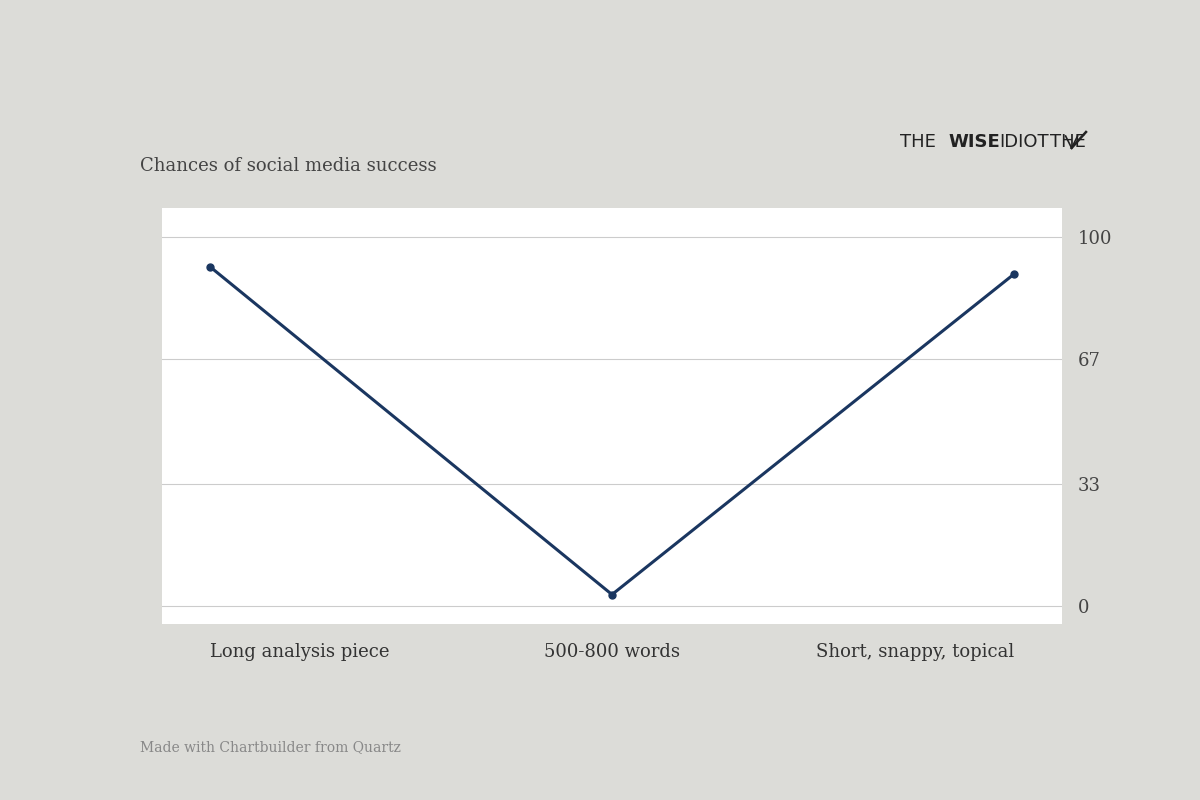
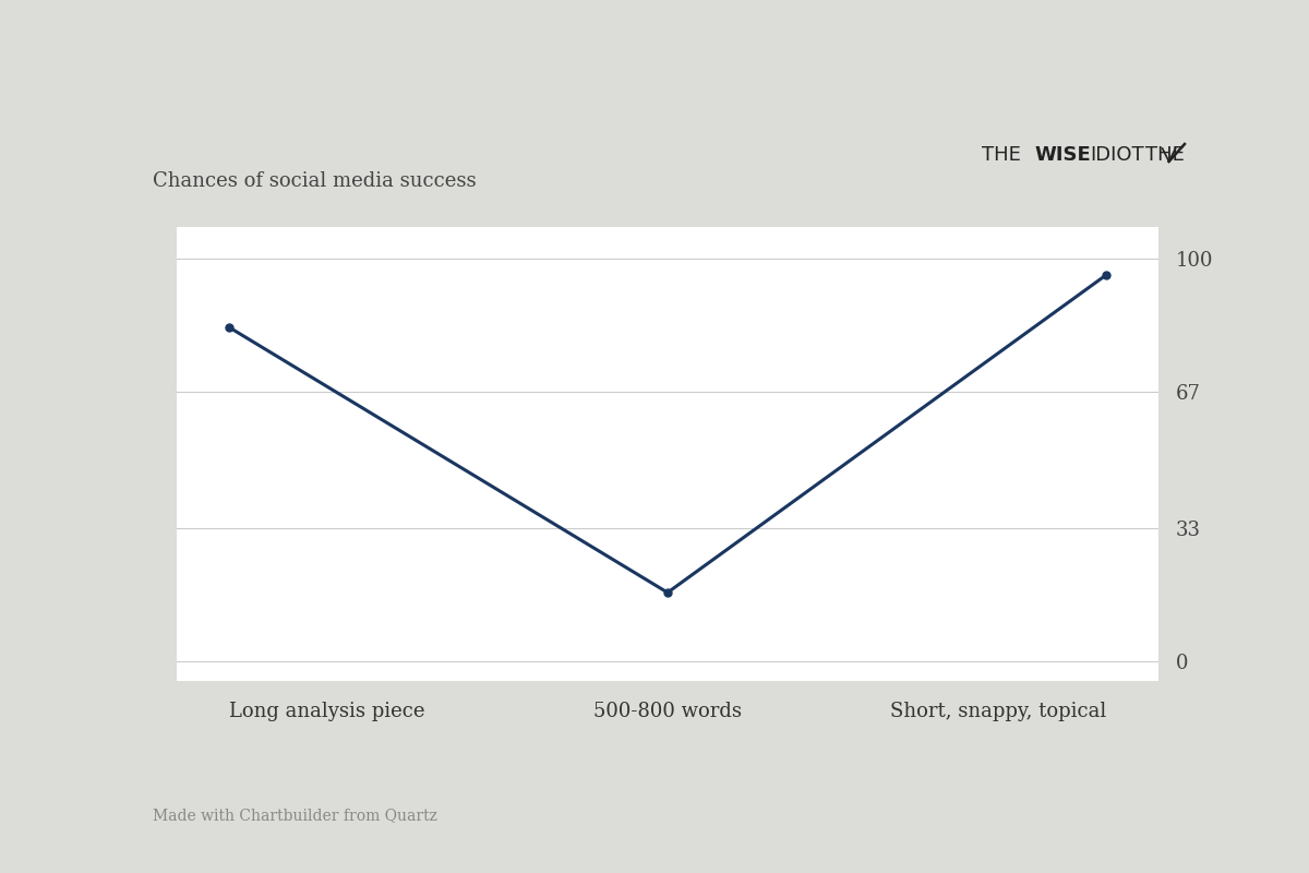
Long analysis piece: 92 -> 83
500-800 words: 3 -> 17
Short, snappy, topical: 90 -> 96
